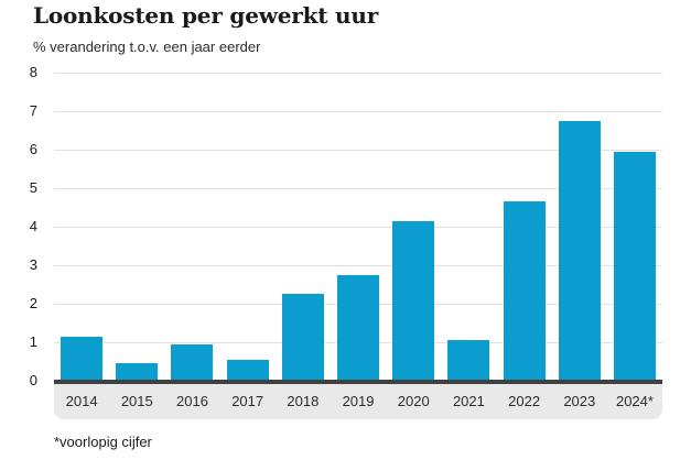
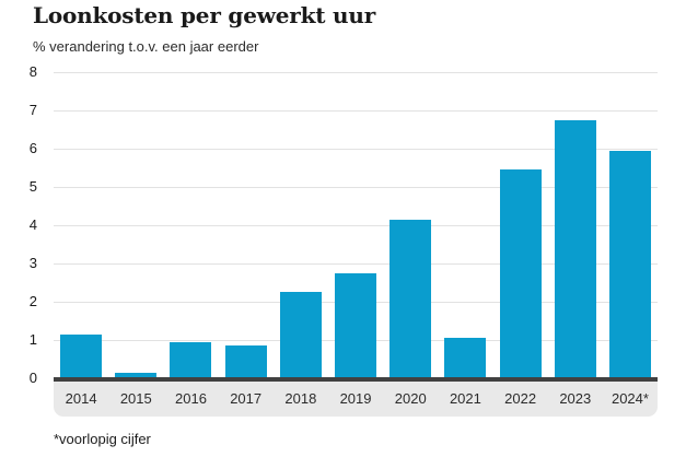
2015: 0.5 -> 0.2
2017: 0.6 -> 0.9
2022: 4.7 -> 5.5
